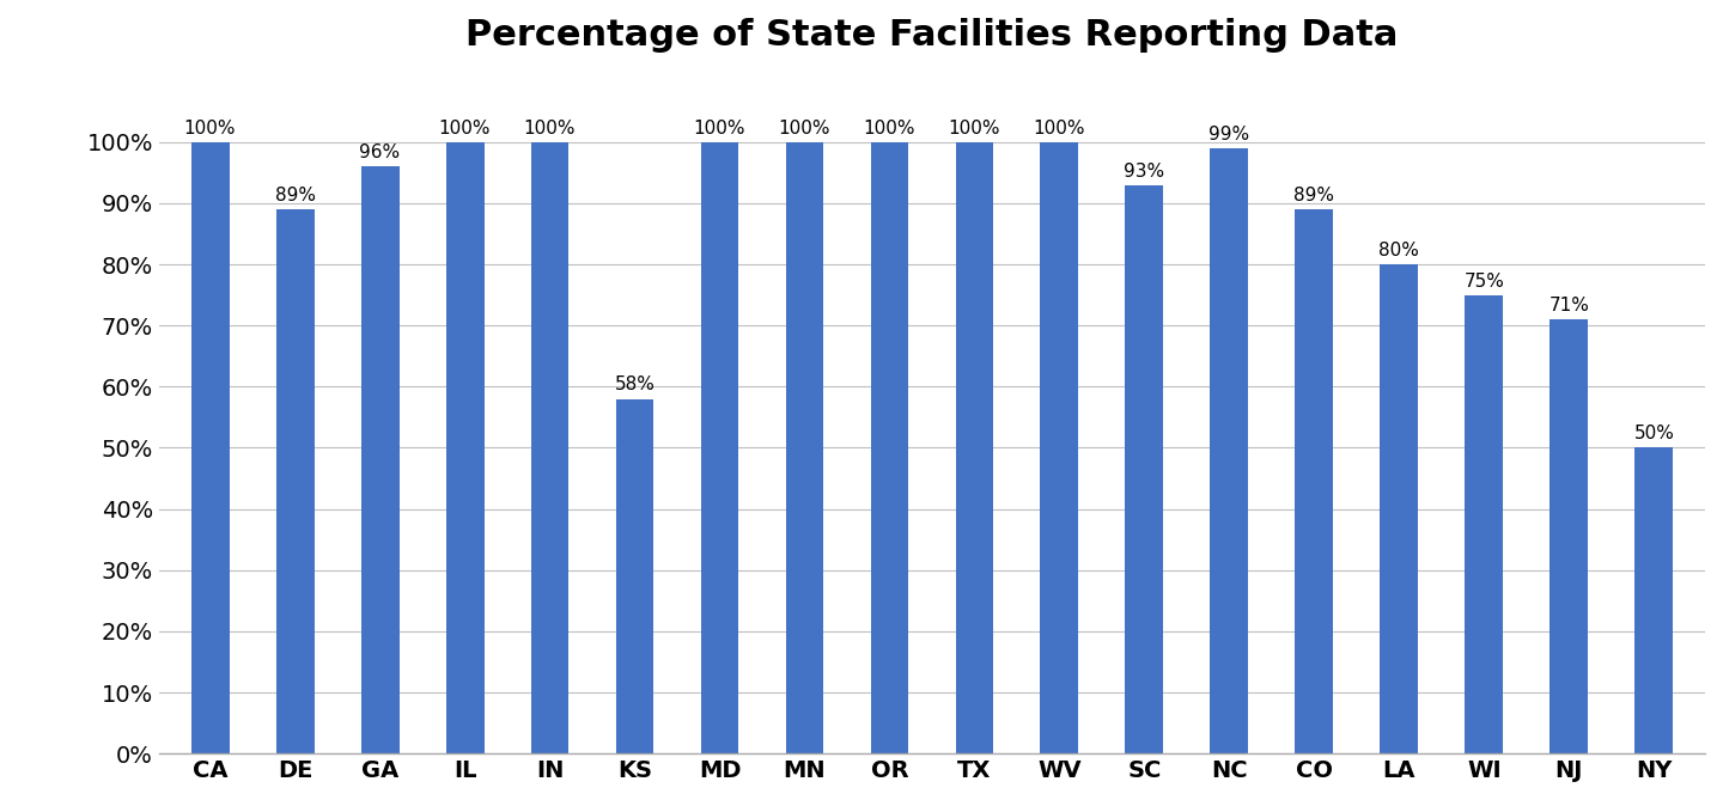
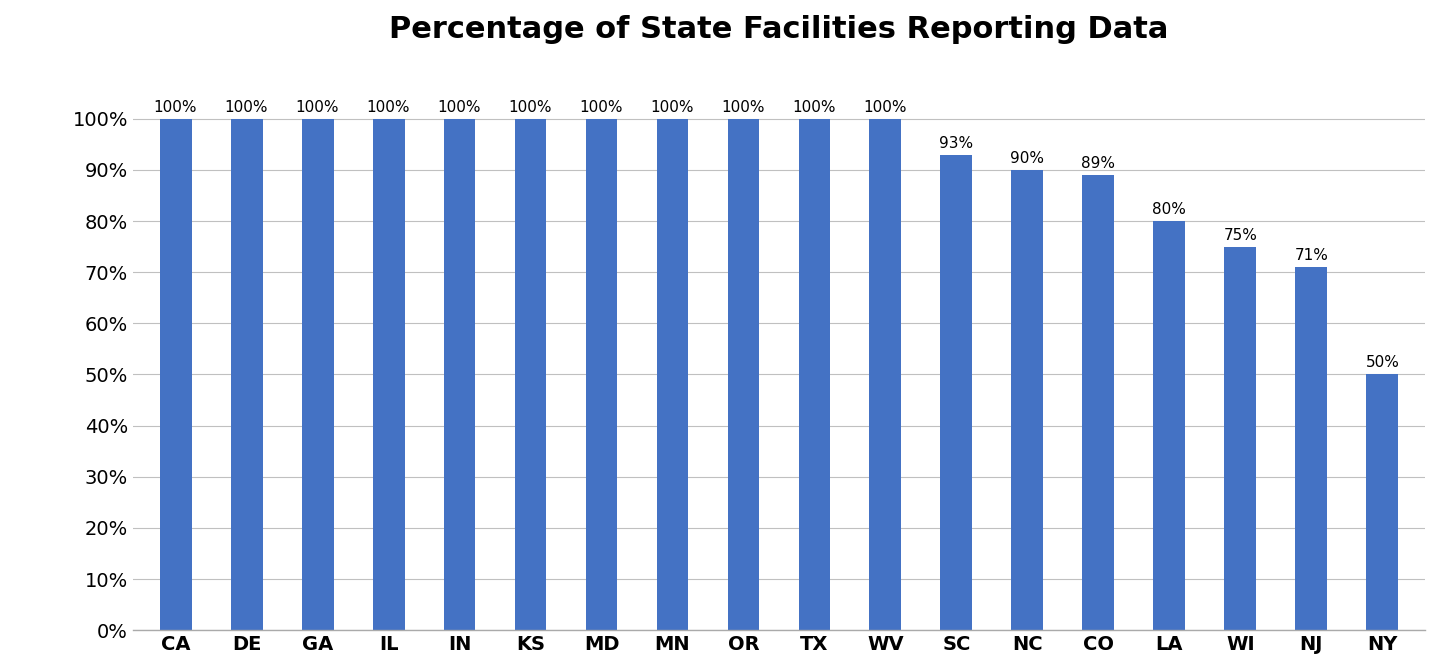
DE: 89% -> 100%
GA: 96% -> 100%
KS: 58% -> 100%
NC: 99% -> 90%
